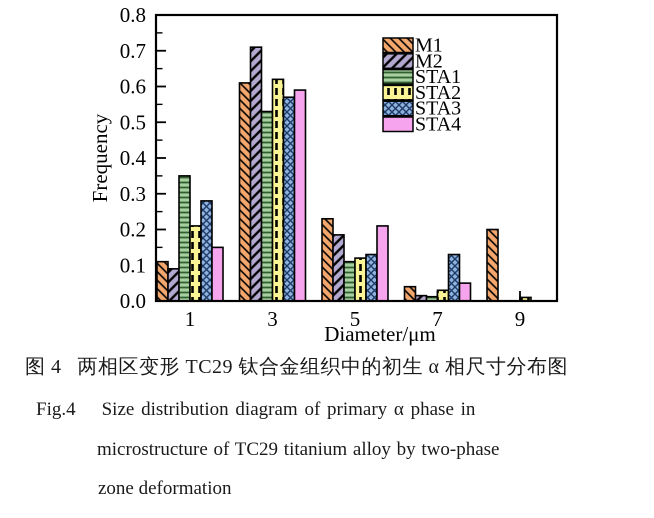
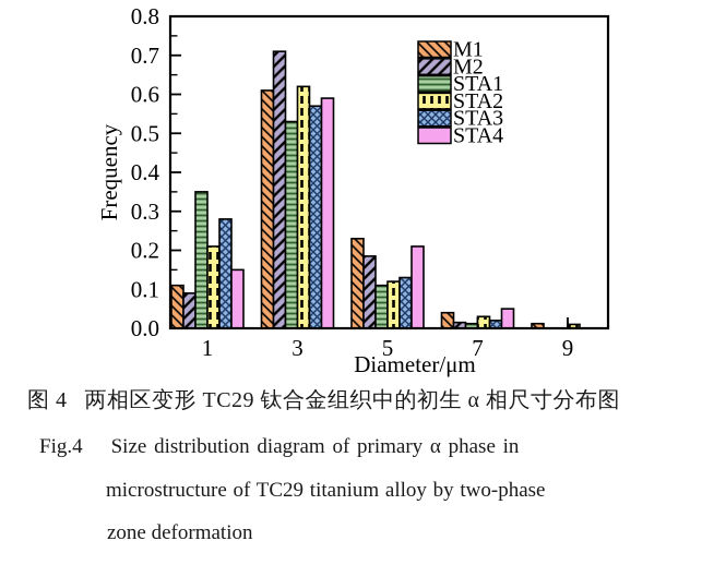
STA3/7: 0.13 -> 0.02
M1/9: 0.20 -> 0.01
